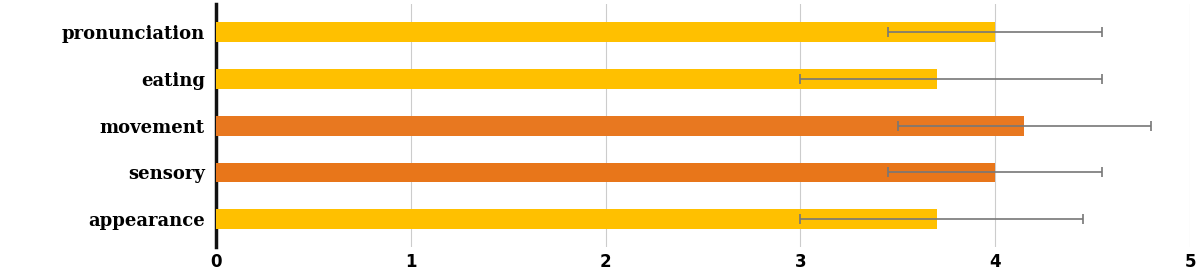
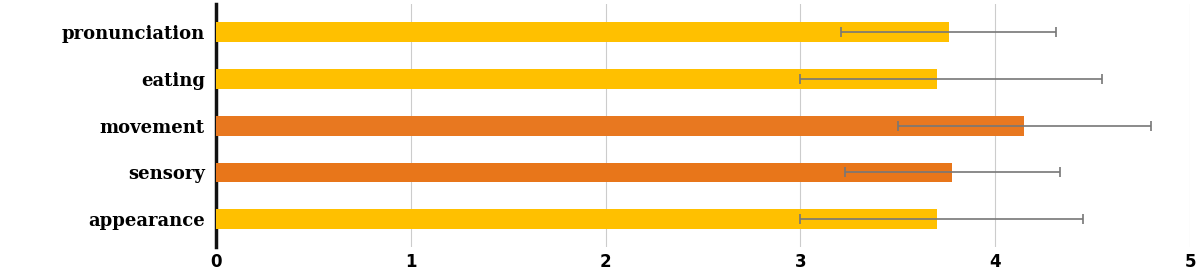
pronunciation: 4.00 -> 3.76
sensory: 4.00 -> 3.78
